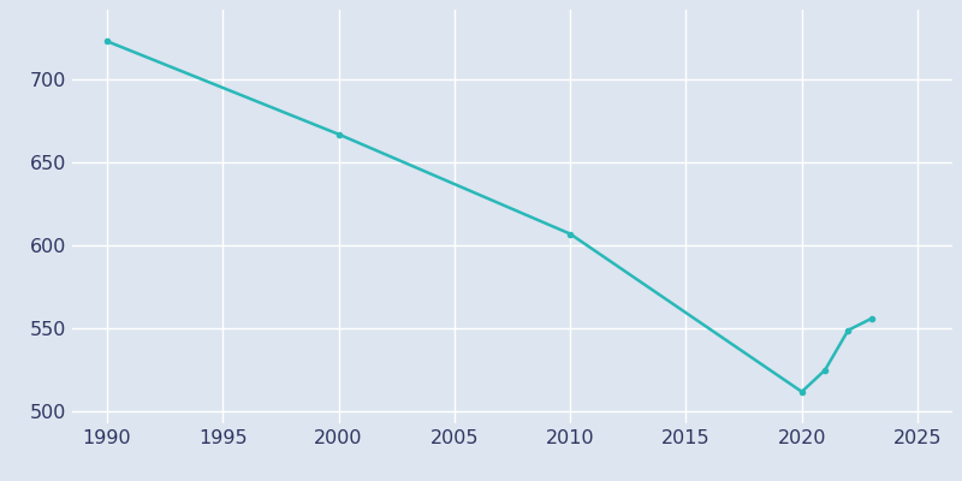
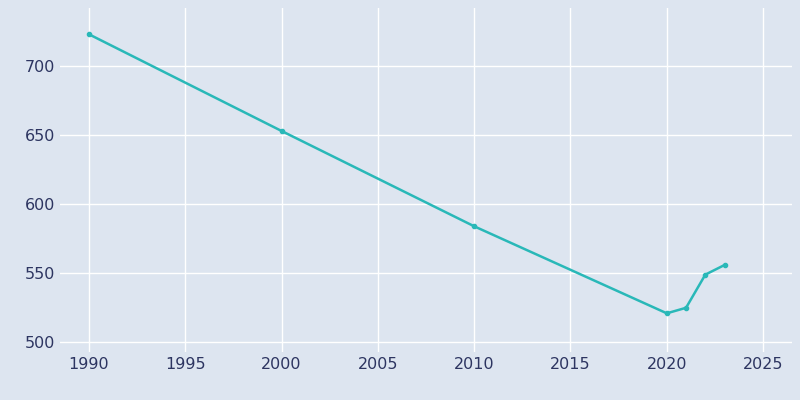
2000: 667 -> 653
2010: 607 -> 584
2020: 512 -> 521
